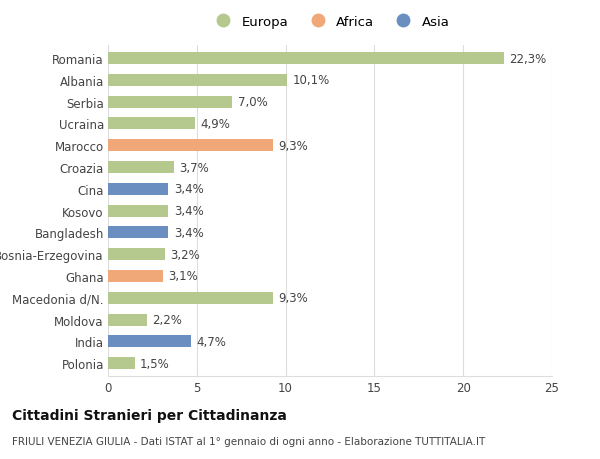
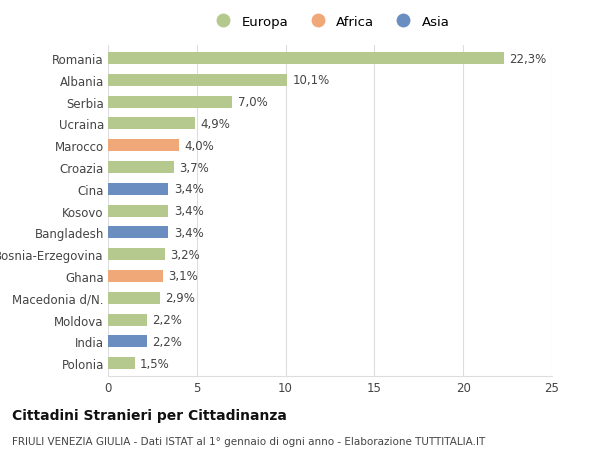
Marocco: 9,3% -> 4,0%
Macedonia d/N.: 9,3% -> 2,9%
India: 4,7% -> 2,2%
